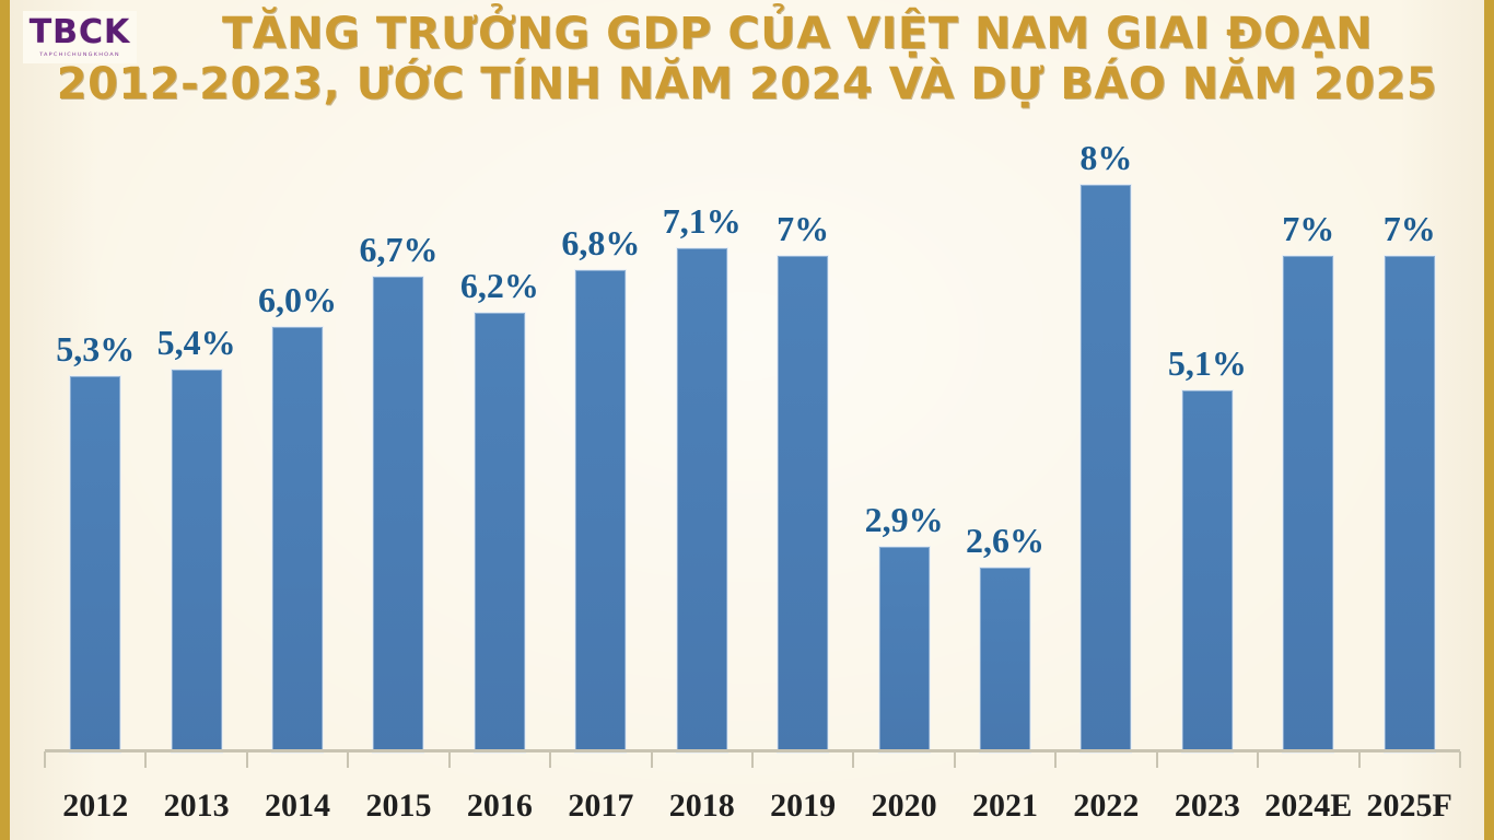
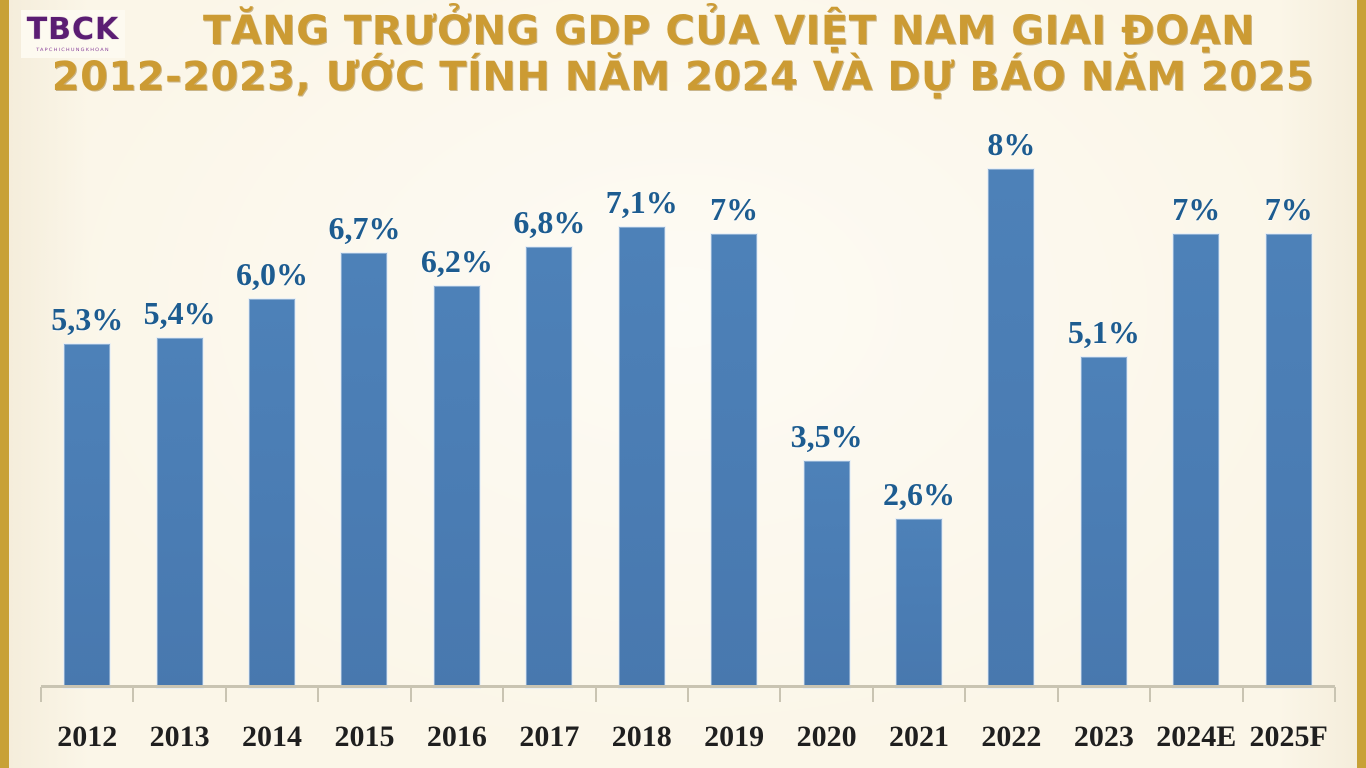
2020: 2,9% -> 3,5%
